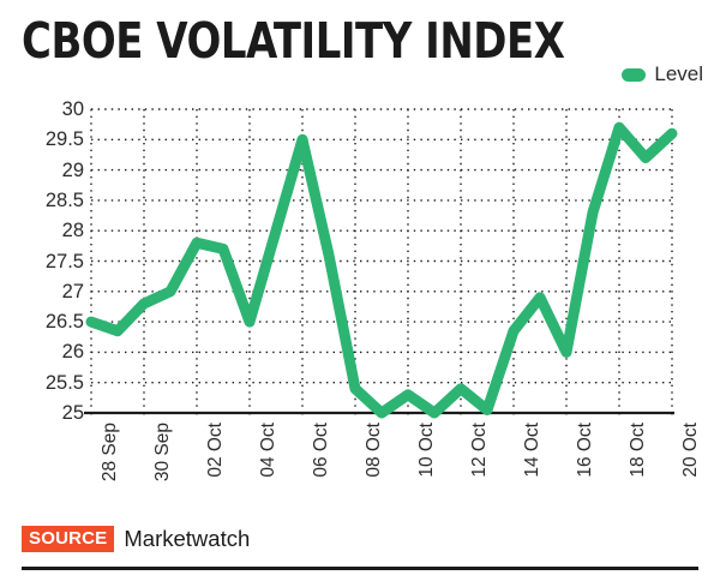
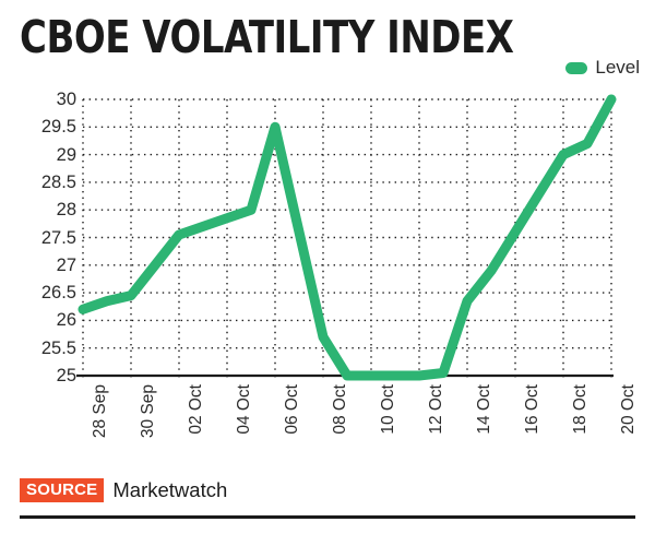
28 Sep: 26.5 -> 26.2
30 Sep: 26.8 -> 26.4
02 Oct: 27.8 -> 27.6
04 Oct: 26.5 -> 27.9
08 Oct: 25.4 -> 25.7
10 Oct: 25.3 -> 25.0
12 Oct: 25.4 -> 25.0
16 Oct: 26.0 -> 27.6
18 Oct: 29.7 -> 29.0
20 Oct: 29.6 -> 30.0
